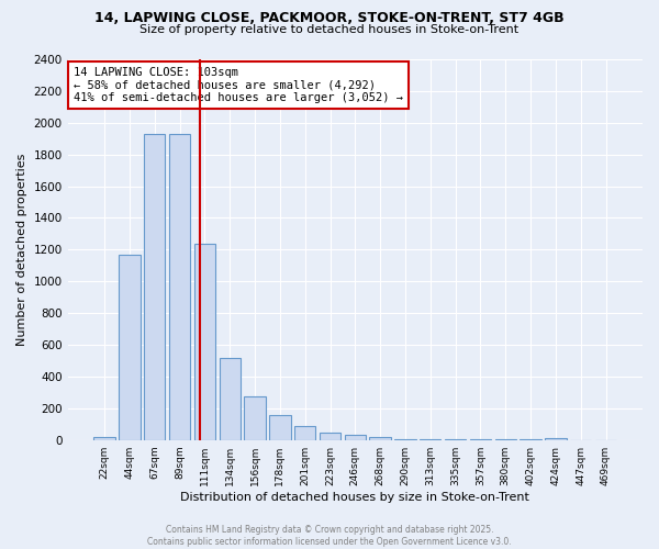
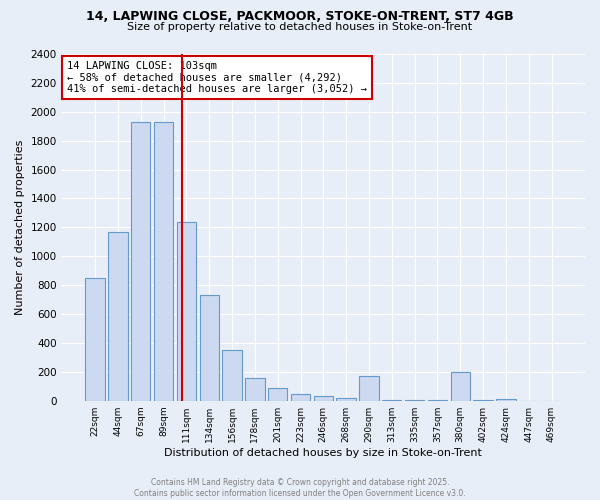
22sqm: 20 -> 850
134sqm: 520 -> 730
156sqm: 280 -> 350
290sqm: 10 -> 170
380sqm: 0 -> 200
